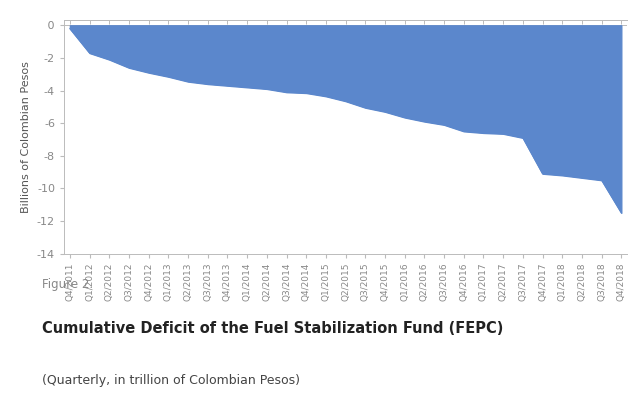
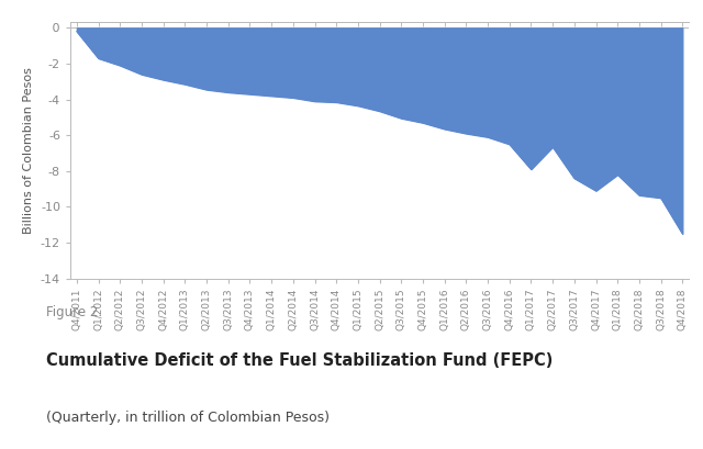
Q1/2017: -6.6 -> -7.9
Q3/2017: -6.9 -> -8.4
Q1/2018: -9.2 -> -8.2
